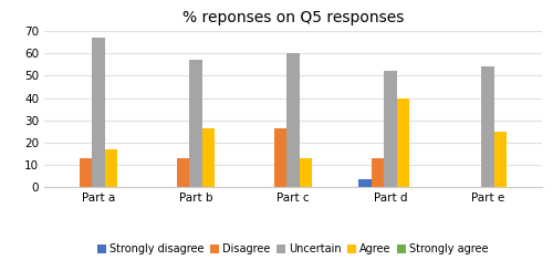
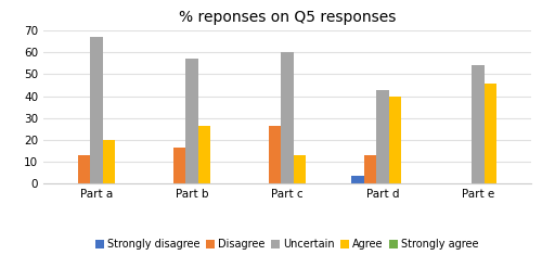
Agree/Part a: 17.0 -> 20.0
Disagree/Part b: 13.0 -> 16.5
Uncertain/Part d: 52 -> 43
Agree/Part e: 25.0 -> 46.0
